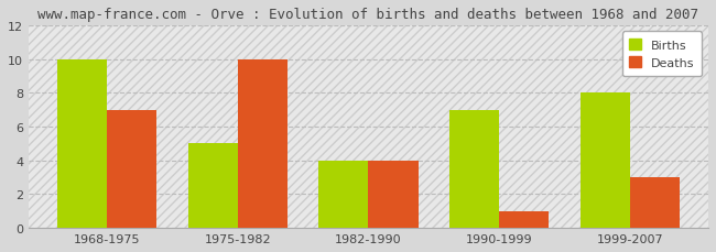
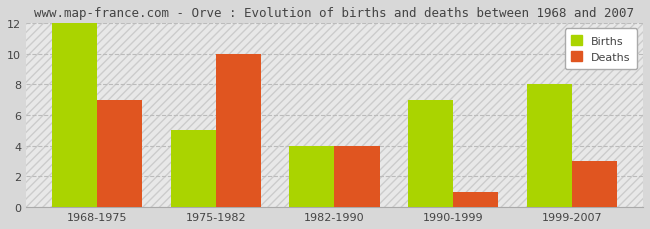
Births/1968-1975: 10 -> 12
